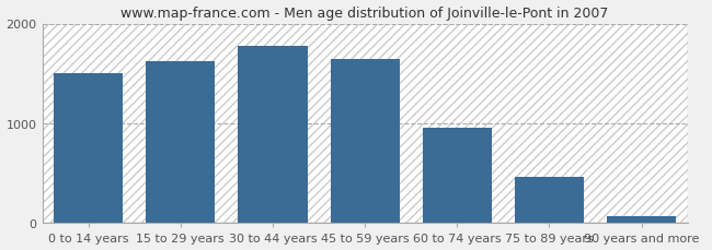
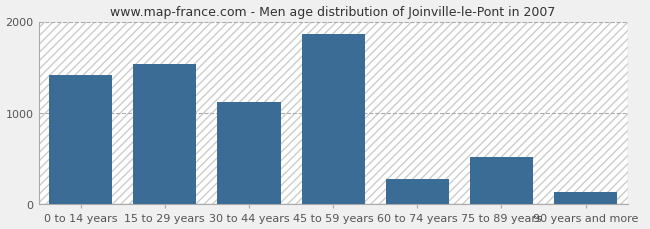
0 to 14 years: 1500 -> 1420
15 to 29 years: 1620 -> 1540
30 to 44 years: 1780 -> 1120
45 to 59 years: 1640 -> 1860
60 to 74 years: 960 -> 280
75 to 89 years: 460 -> 520
90 years and more: 70 -> 140
